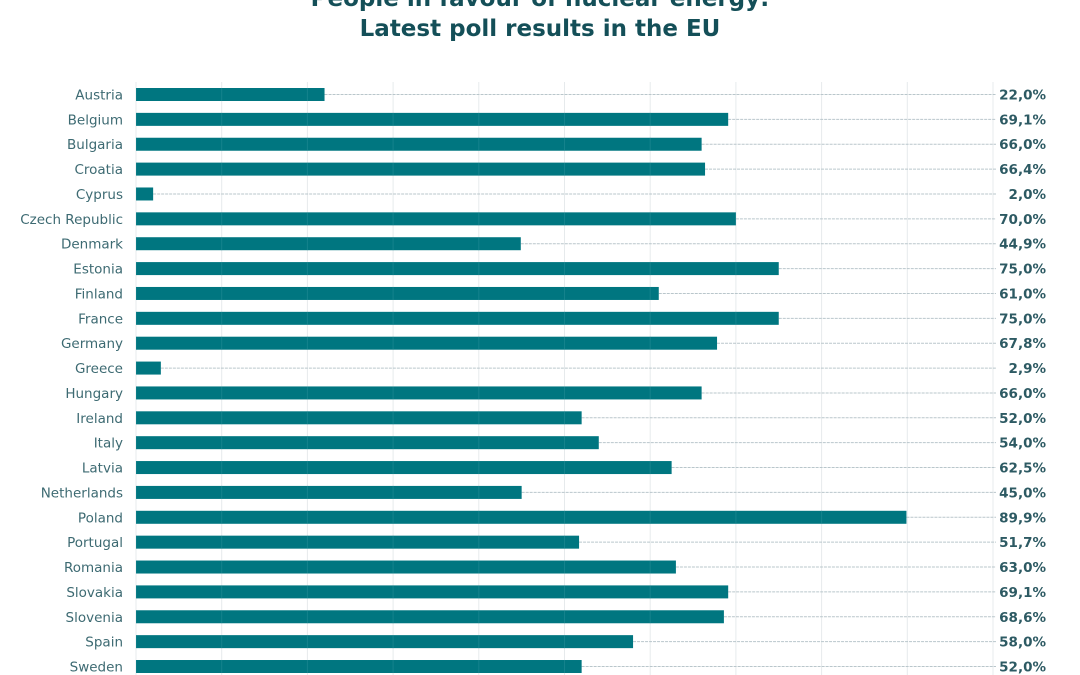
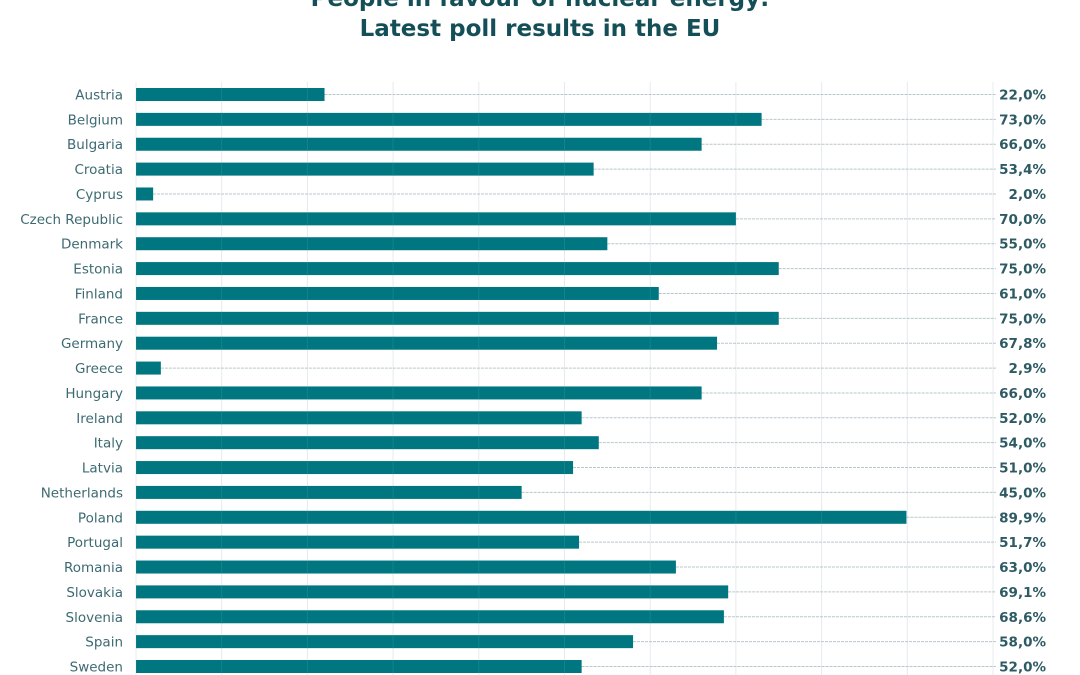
Belgium: 69,1% -> 73,0%
Croatia: 66,4% -> 53,4%
Denmark: 44,9% -> 55,0%
Latvia: 62,5% -> 51,0%
